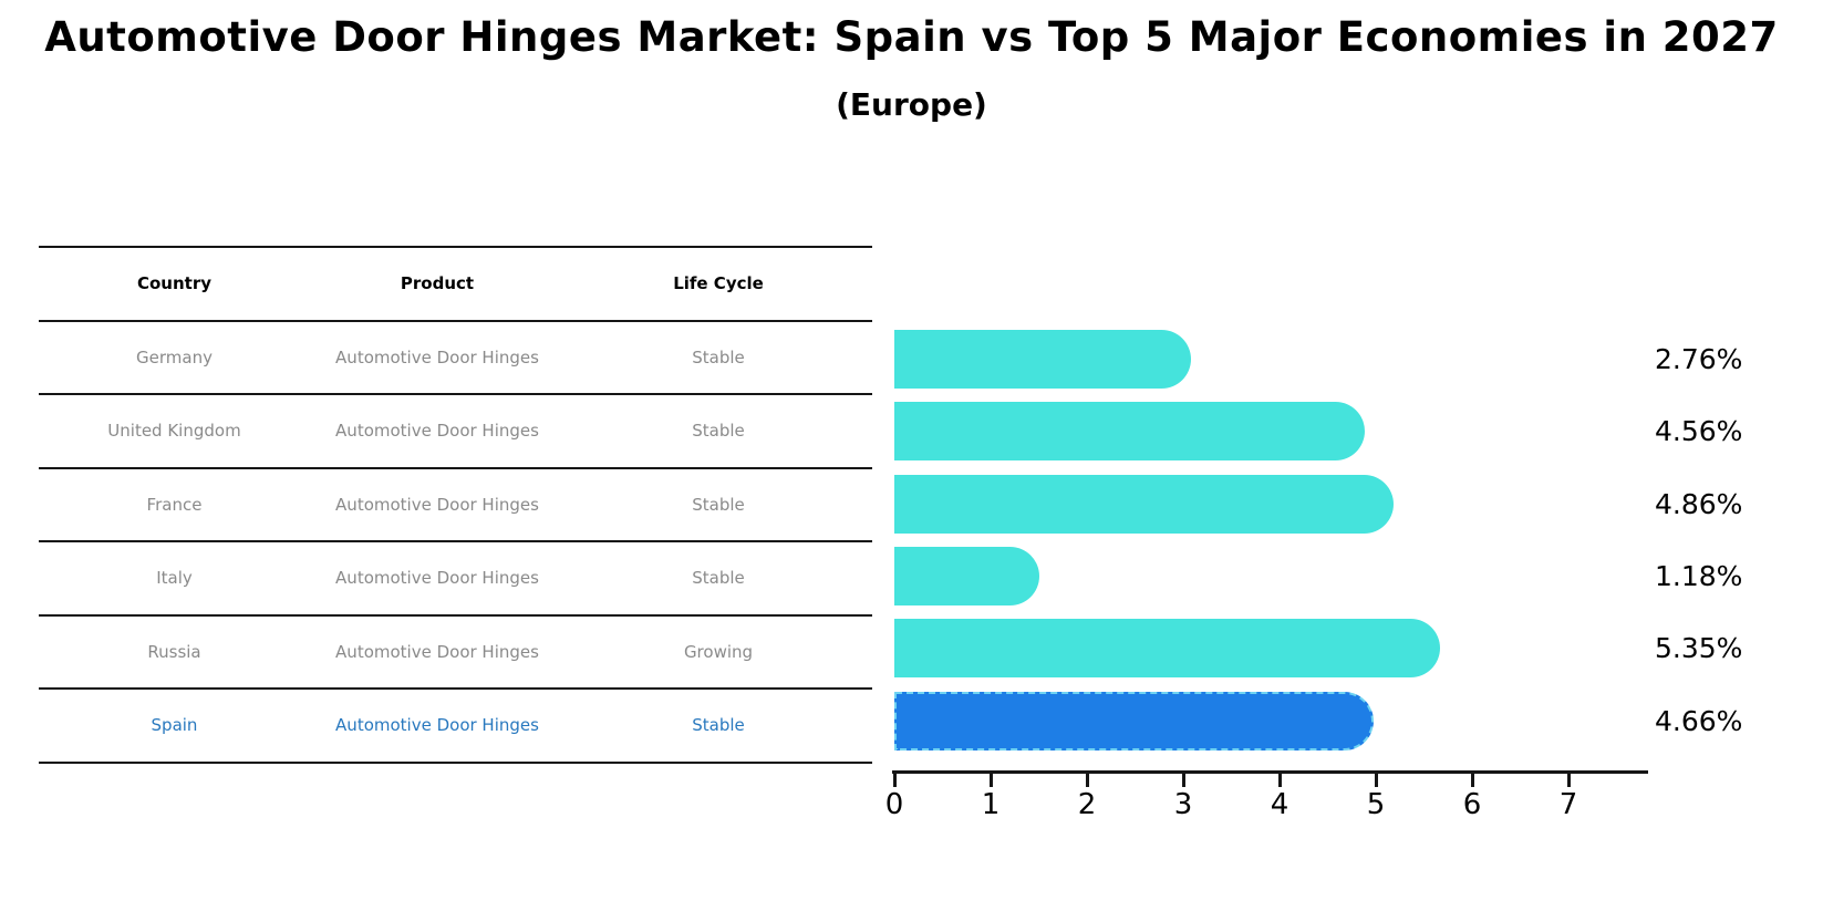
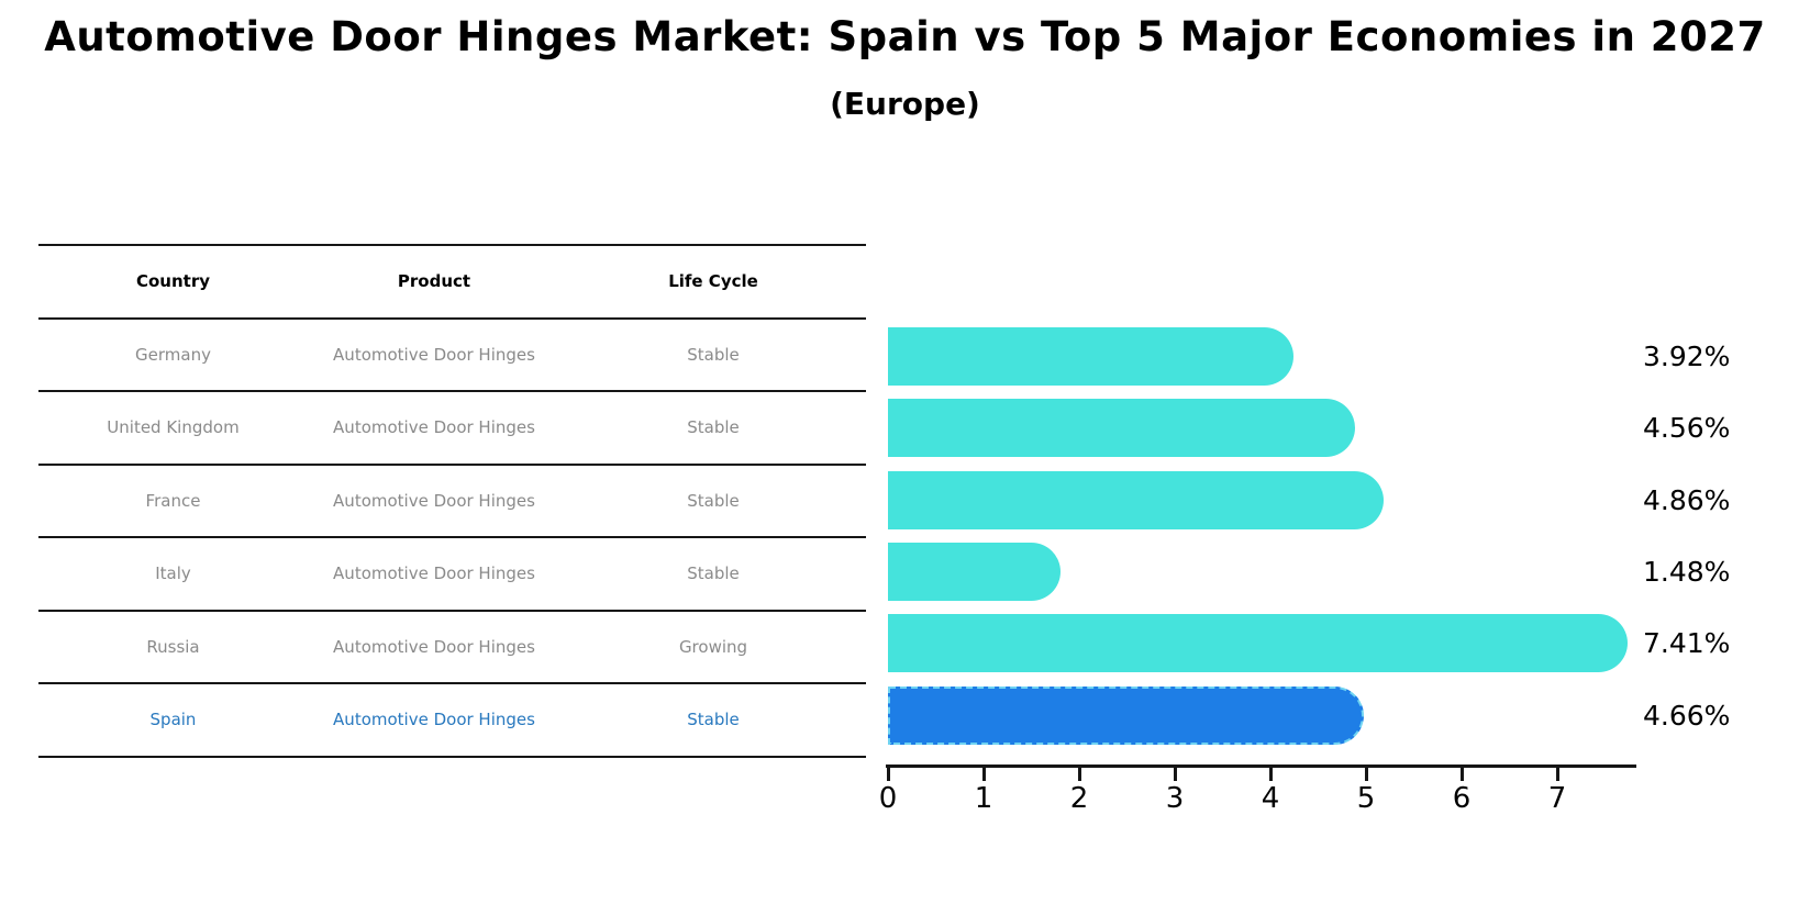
Germany: 2.76% -> 3.92%
Italy: 1.18% -> 1.48%
Russia: 5.35% -> 7.41%
